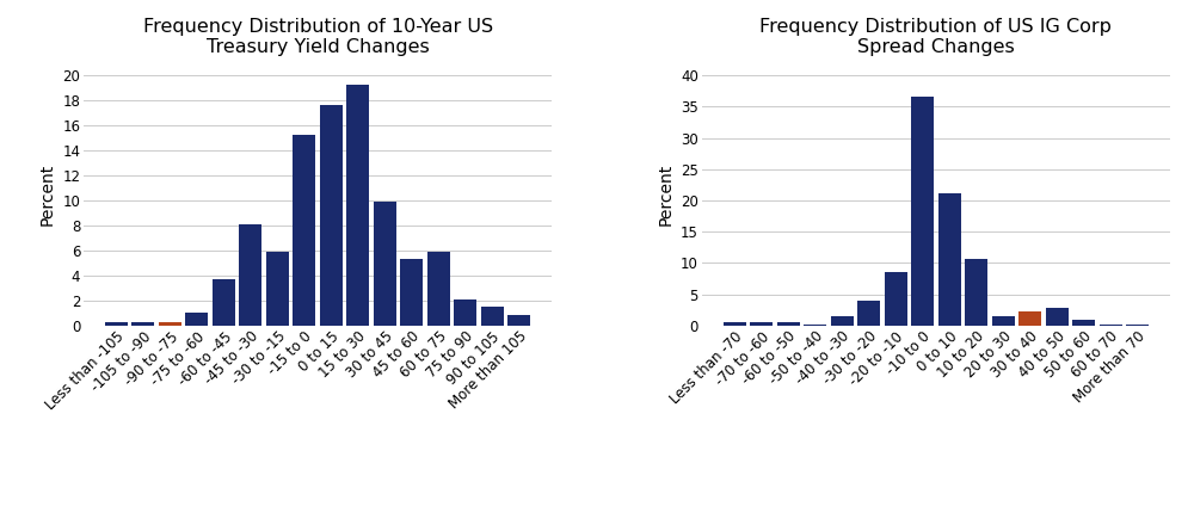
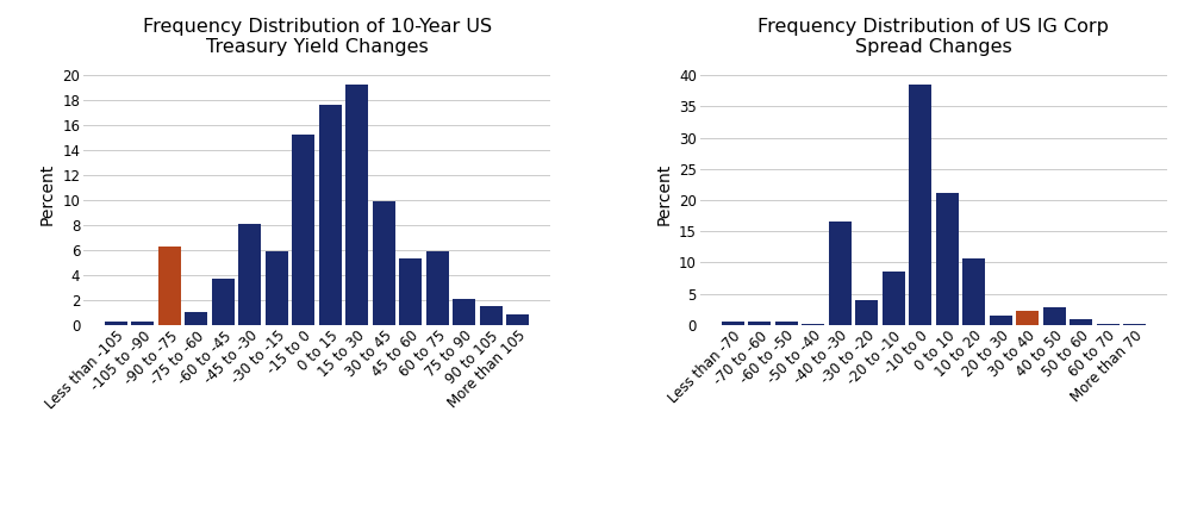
Frequency Distribution of 10-Year US Treasury Yield Changes/-90 to -75: 0.3 -> 6.3
Frequency Distribution of US IG Corp Spread Changes/-40 to -30: 1.5 -> 16.6
Frequency Distribution of US IG Corp Spread Changes/-10 to 0: 36.7 -> 38.6
